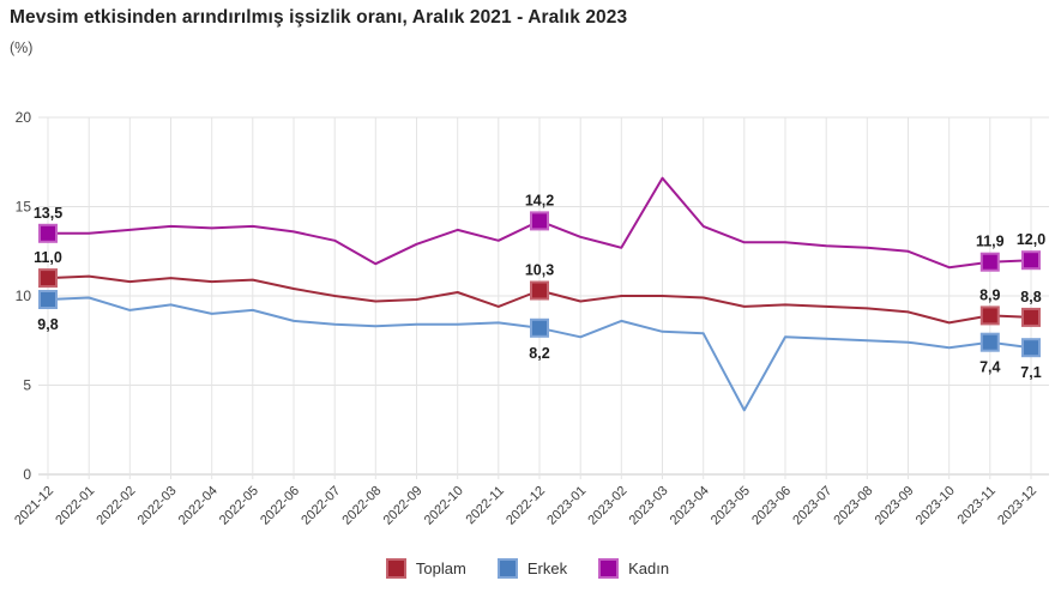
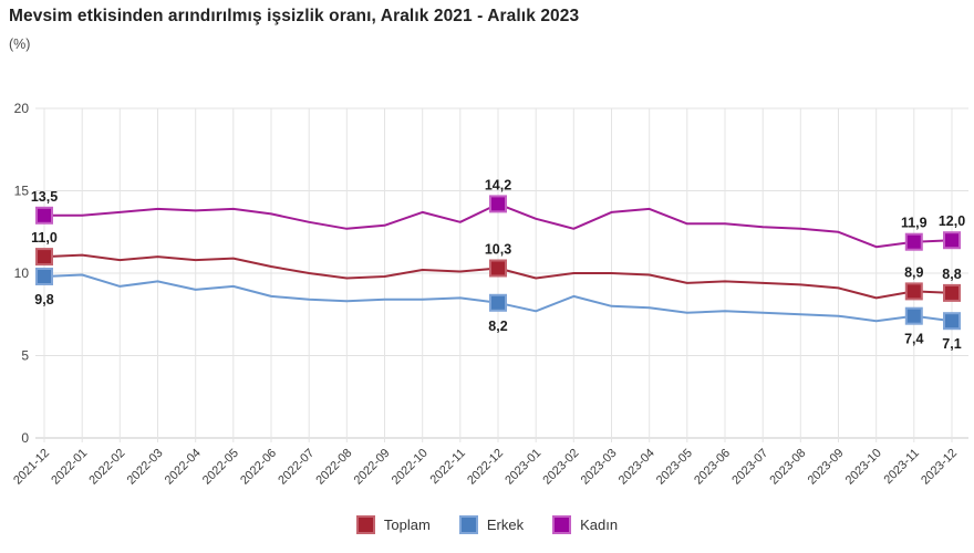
Kadın/2022-08: 11.8 -> 12.7
Toplam/2022-11: 9.4 -> 10.1
Kadın/2023-03: 16.6 -> 13.7
Erkek/2023-05: 3.6 -> 7.6
